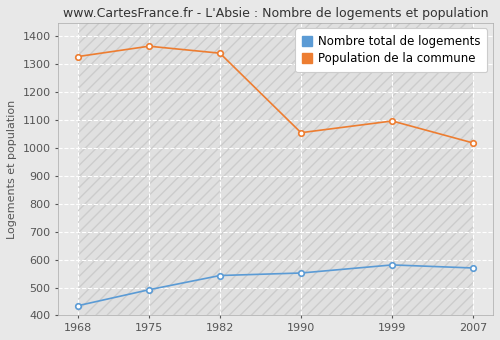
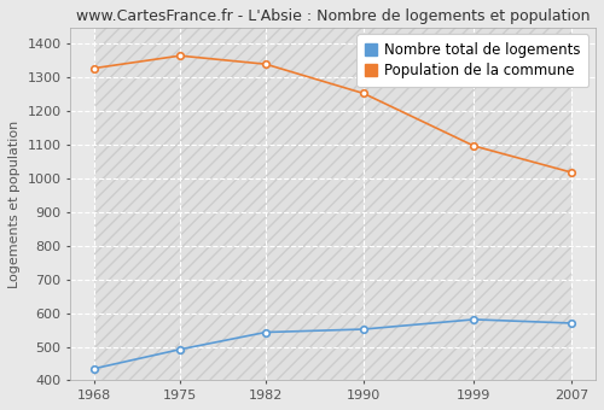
Population de la commune/1990: 1055 -> 1253
